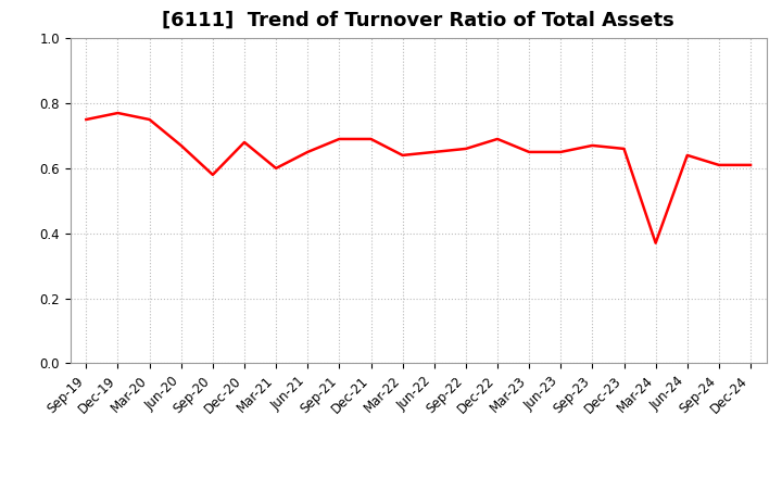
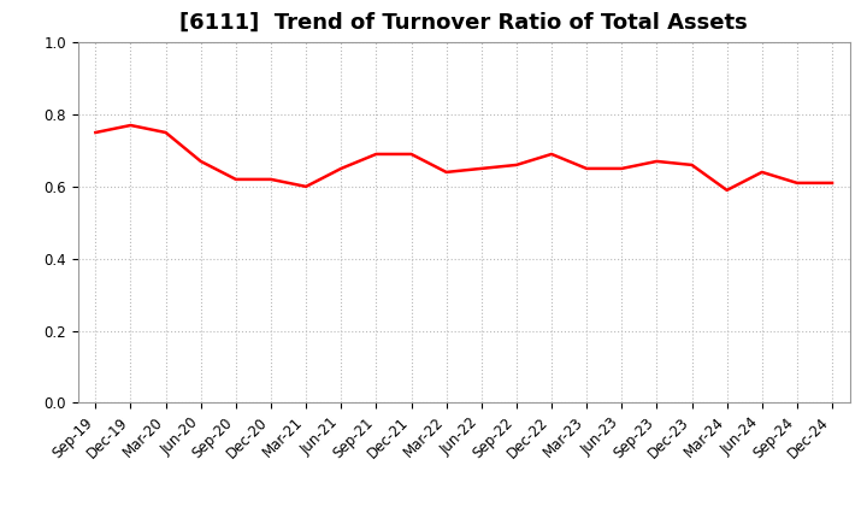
Sep-20: 0.58 -> 0.62
Dec-20: 0.68 -> 0.62
Mar-24: 0.37 -> 0.59
